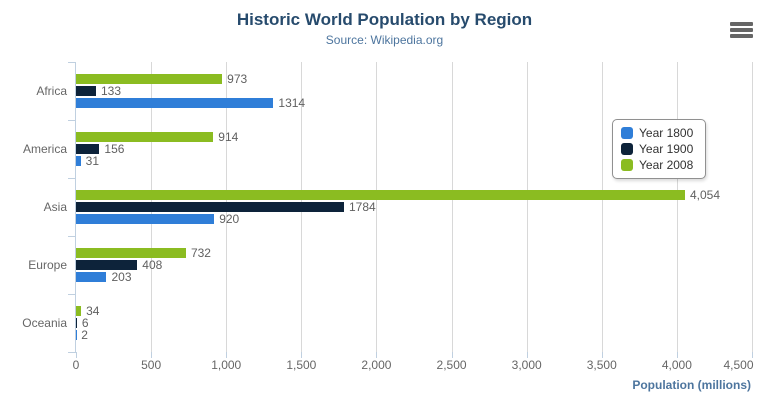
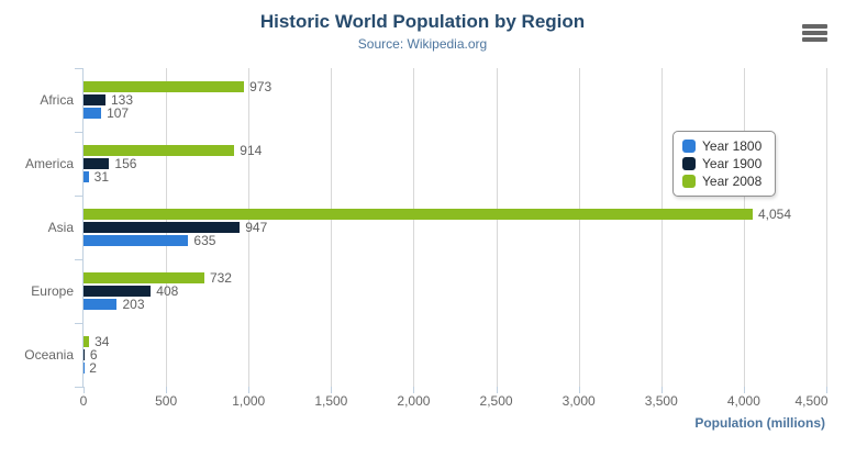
Year 1800/Africa: 1314 -> 107
Year 1800/Asia: 920 -> 635
Year 1900/Asia: 1784 -> 947
